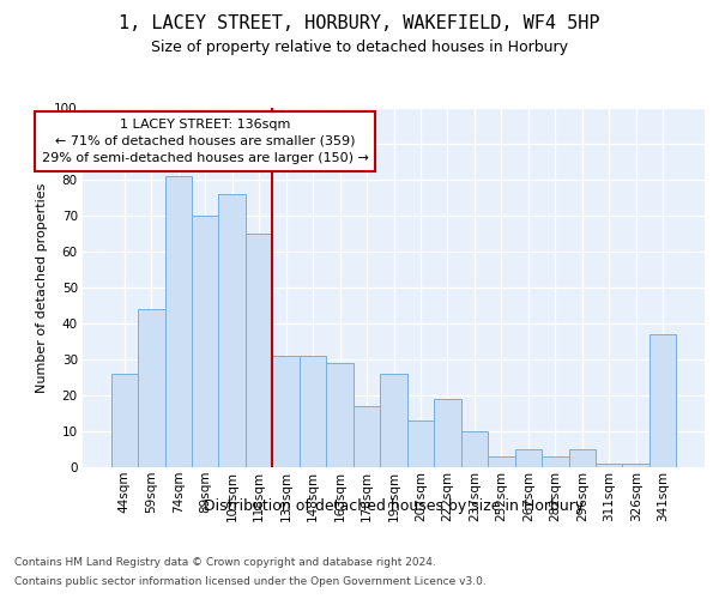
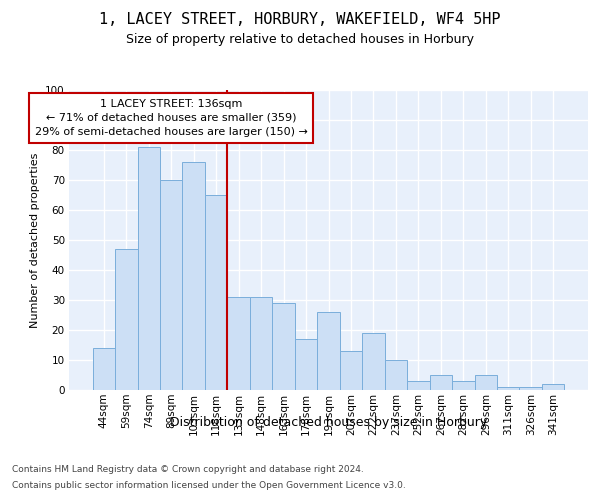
44sqm: 26 -> 14
59sqm: 44 -> 47
341sqm: 37 -> 2
